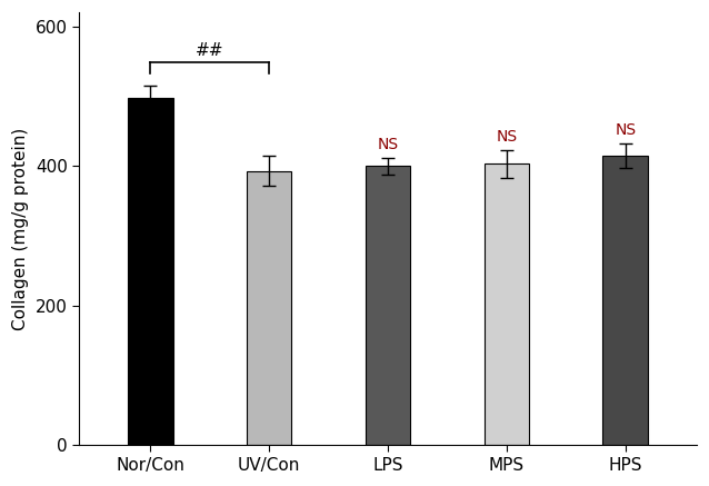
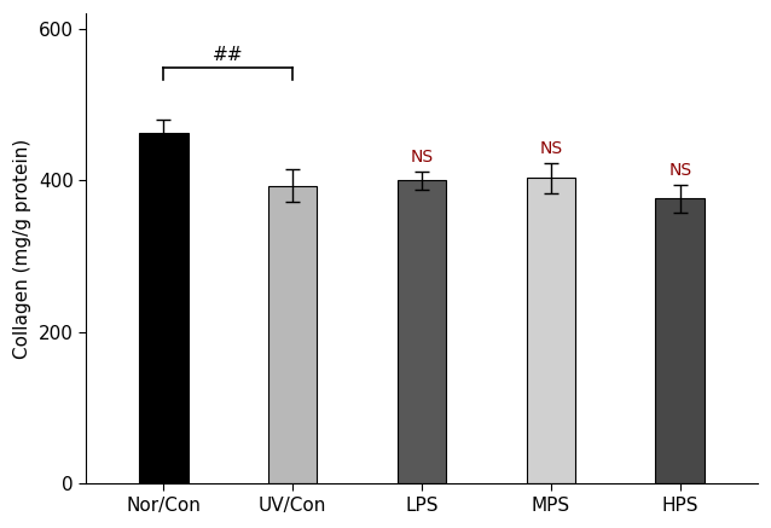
Nor/Con: 497 -> 462
HPS: 415 -> 376
